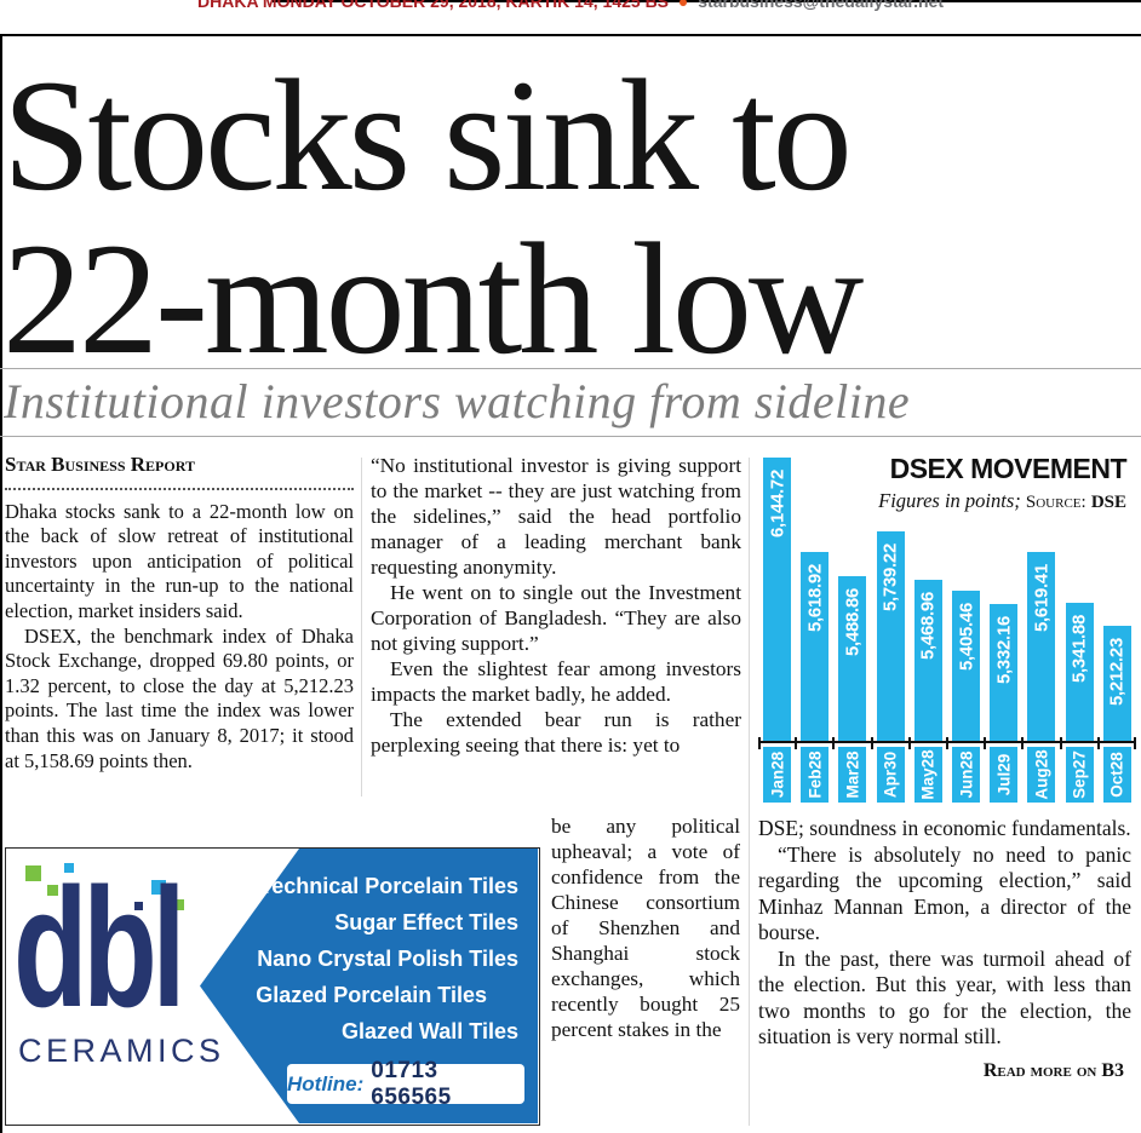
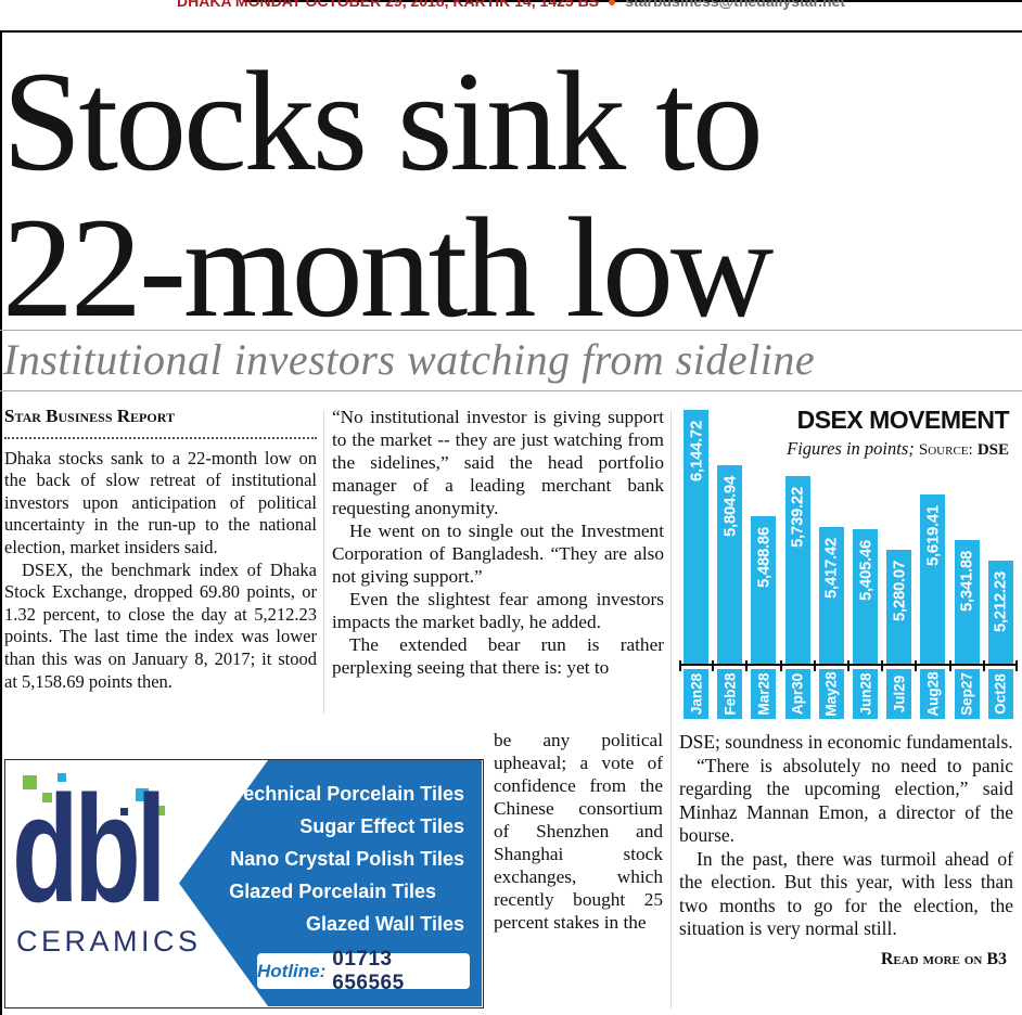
Feb28: 5,618.92 -> 5,804.94
May28: 5,468.96 -> 5,417.42
Jul29: 5,332.16 -> 5,280.07
